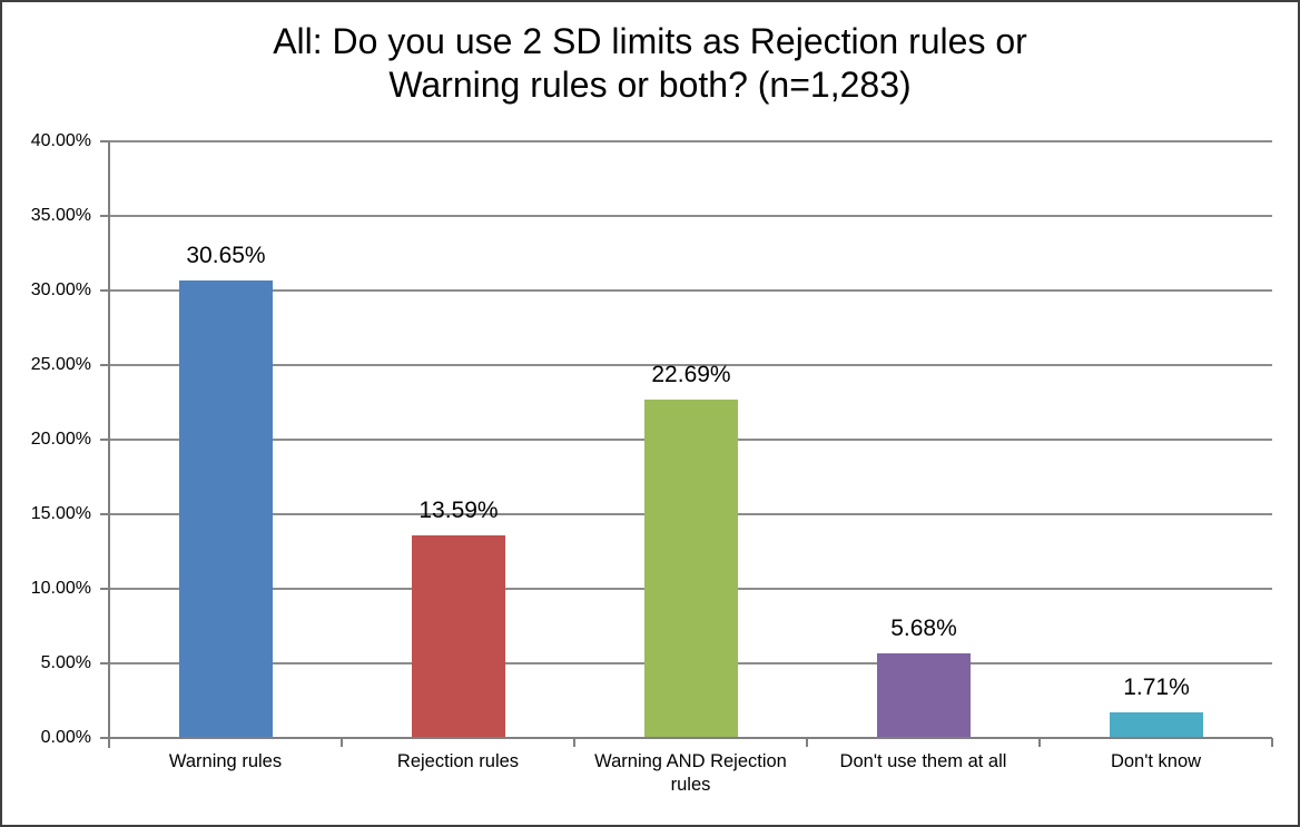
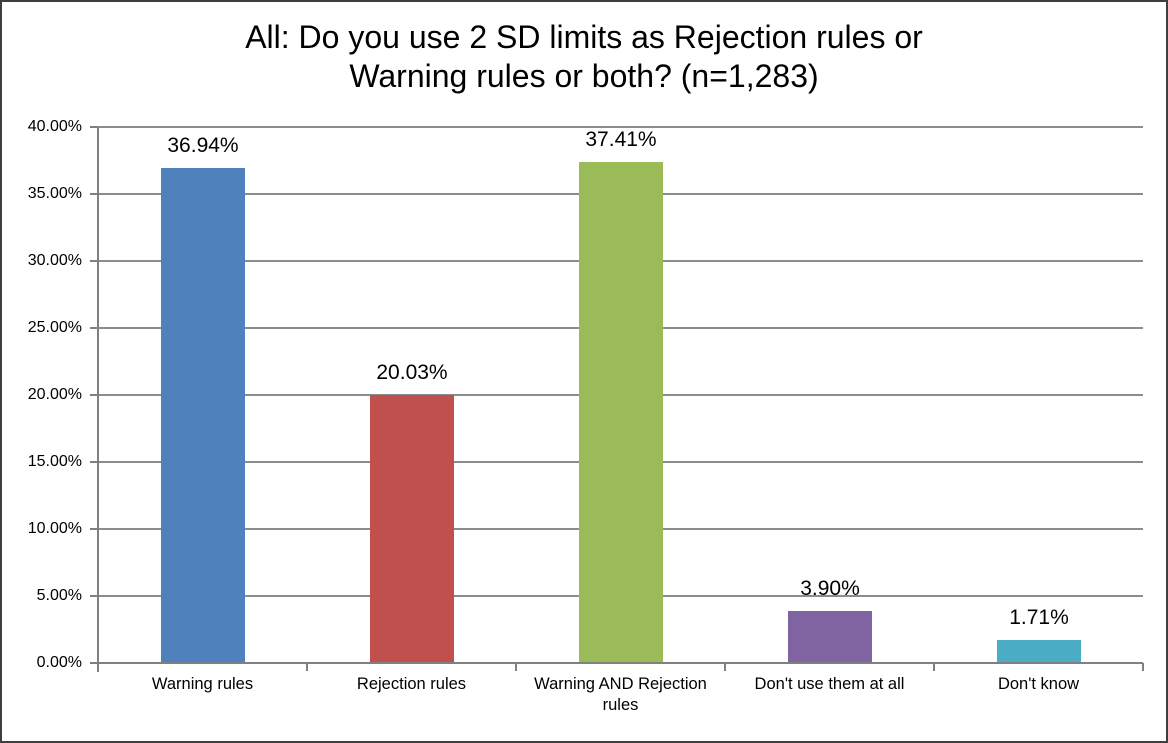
Warning rules: 30.65% -> 36.94%
Rejection rules: 13.59% -> 20.03%
Warning AND Rejection rules: 22.69% -> 37.41%
Don't use them at all: 5.68% -> 3.90%
